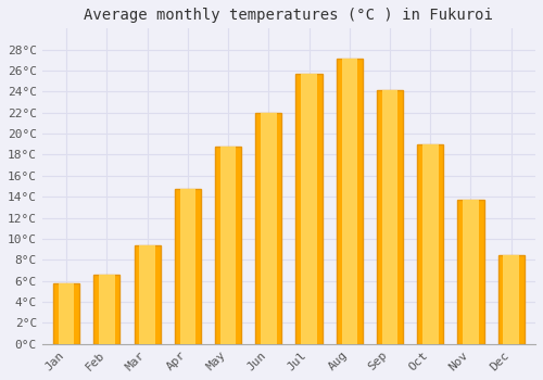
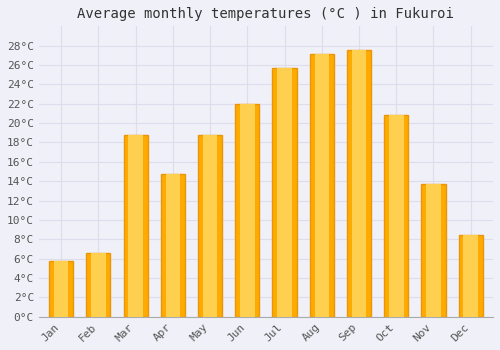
Mar: 9.4°C -> 18.8°C
Sep: 24.1°C -> 27.6°C
Oct: 19.0°C -> 20.8°C
